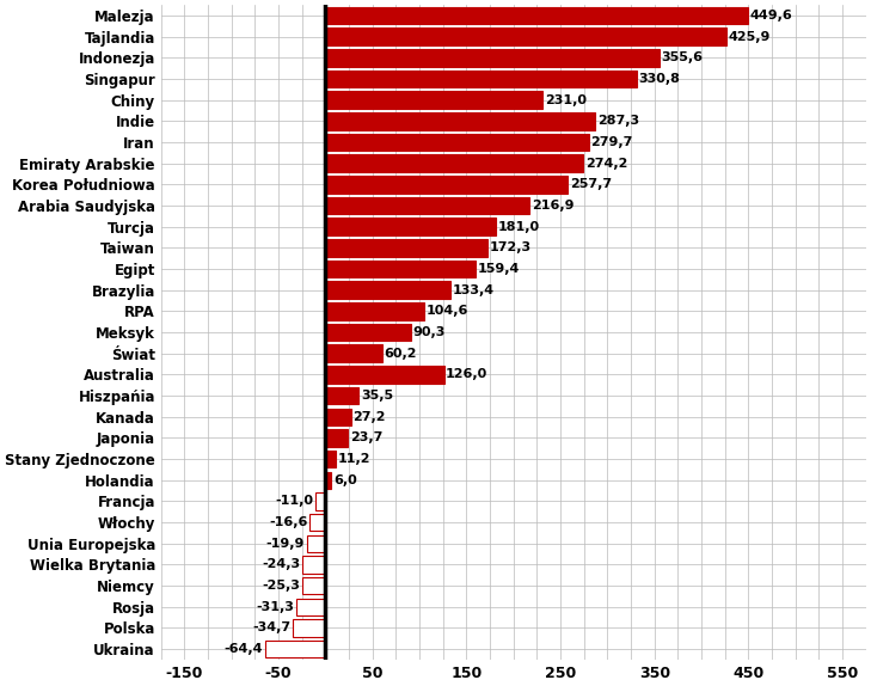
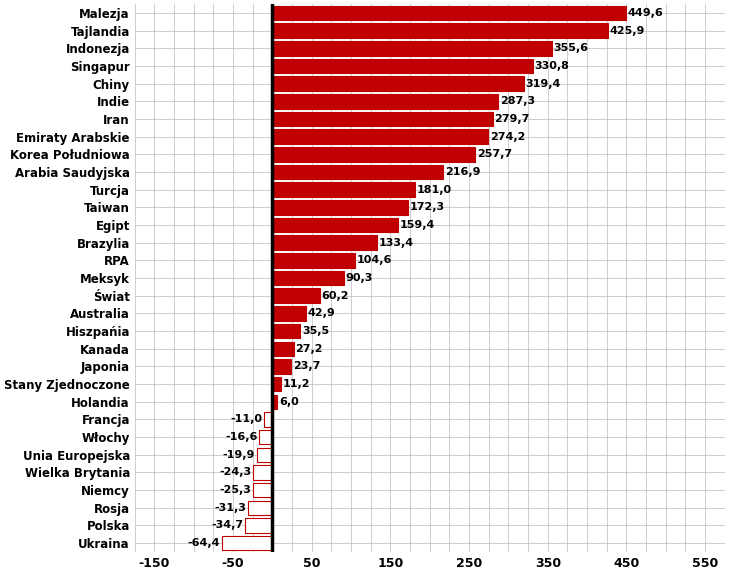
Chiny: 231,0 -> 319,4
Australia: 126,0 -> 42,9
